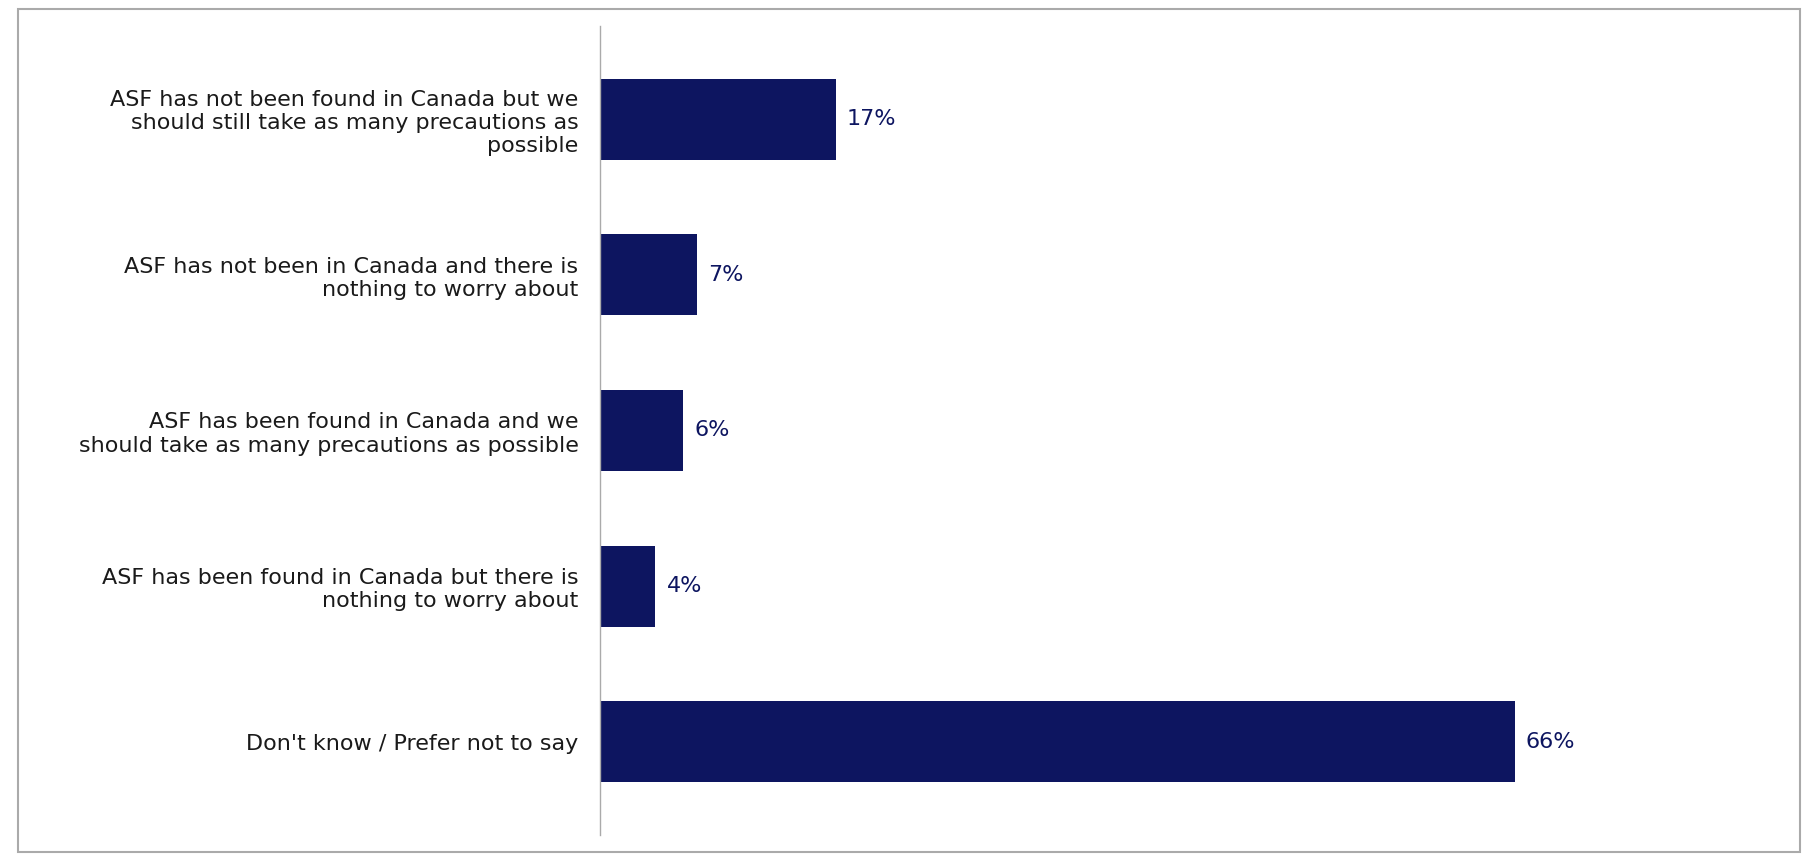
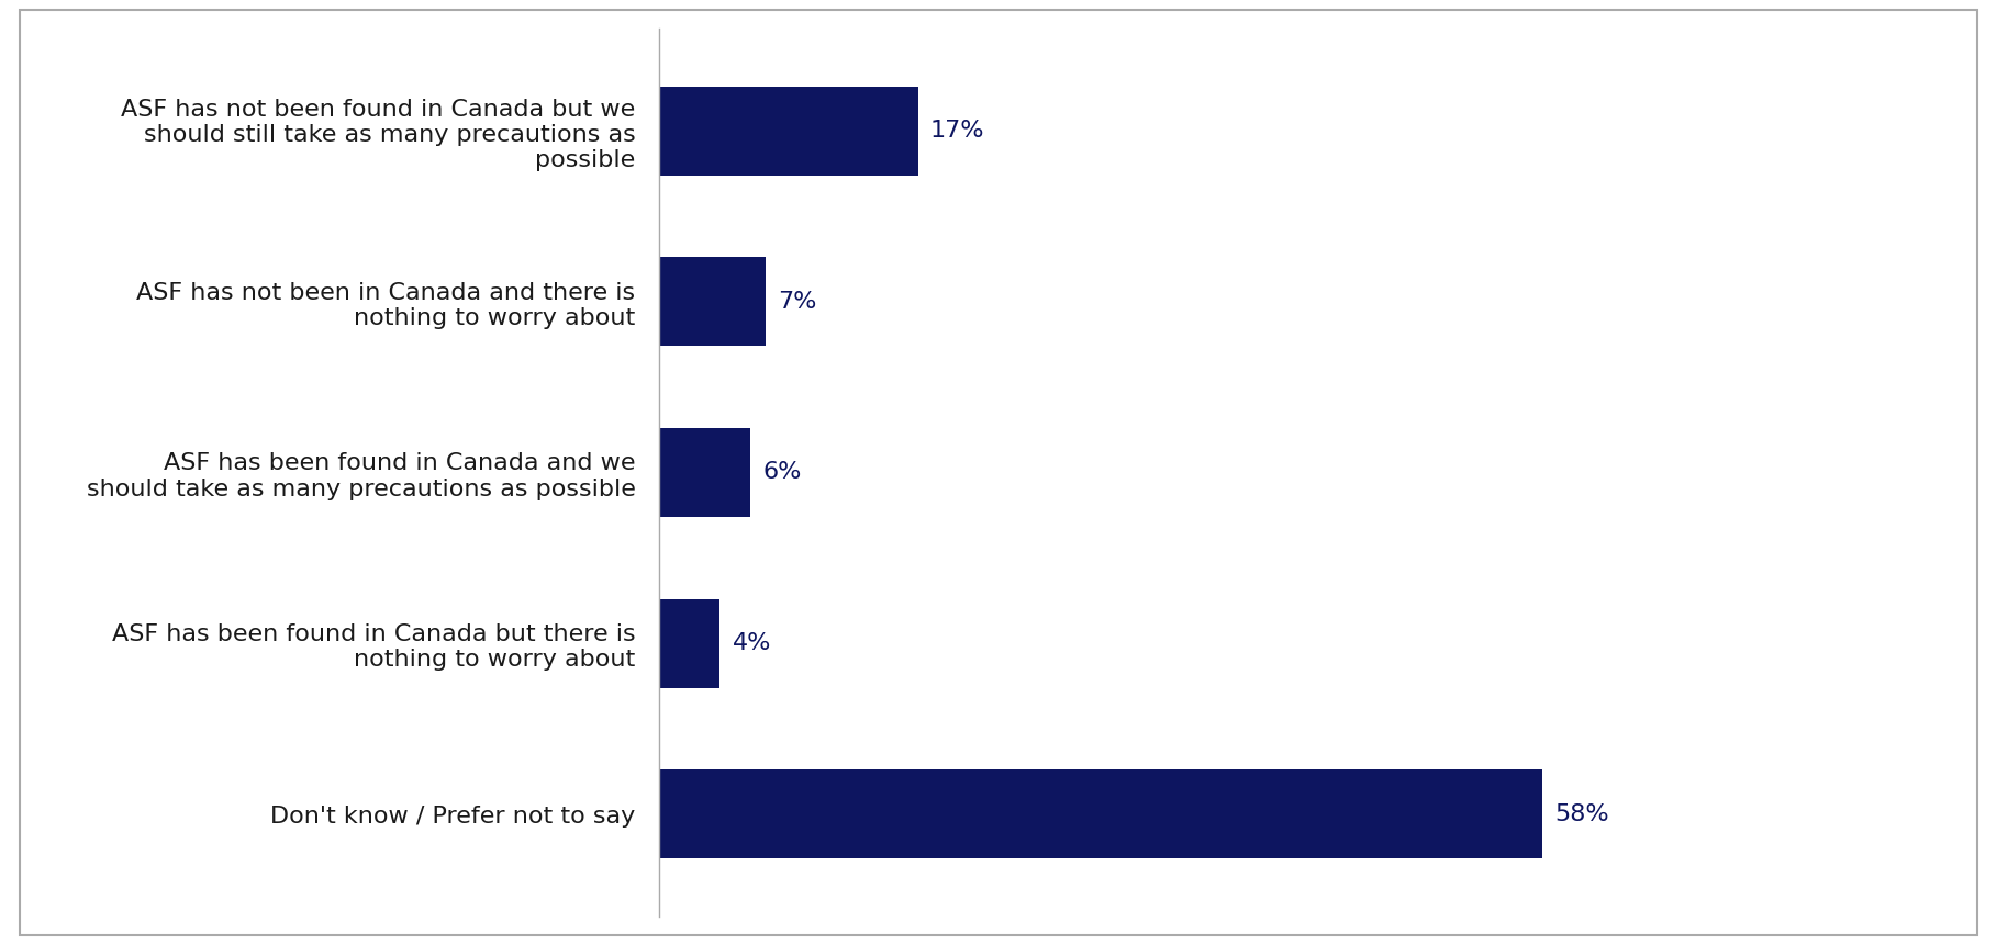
Don't know / Prefer not to say: 66% -> 58%
